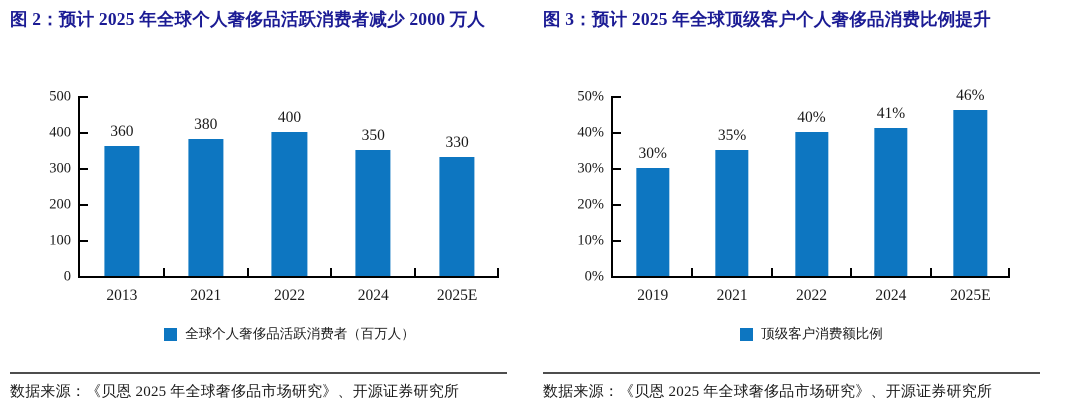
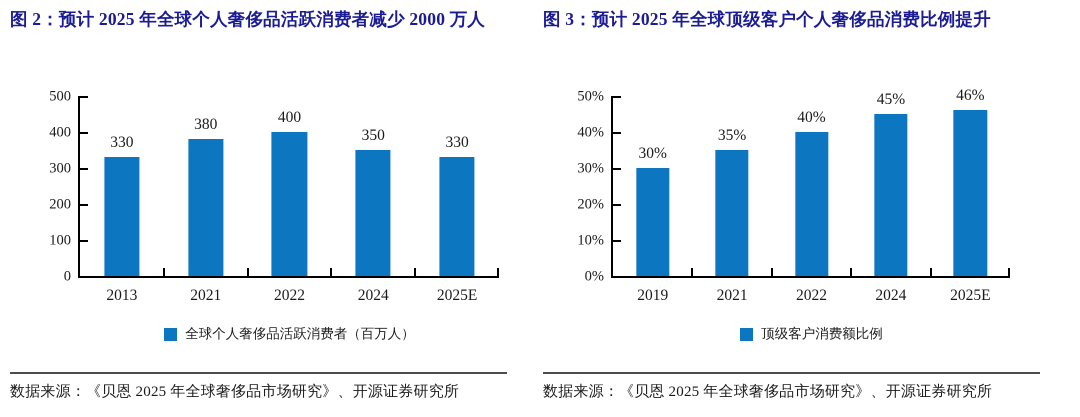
图 2：预计 2025 年全球个人奢侈品活跃消费者减少 2000 万人/2013: 360 -> 330
图 3：预计 2025 年全球顶级客户个人奢侈品消费比例提升/2024: 41% -> 45%
